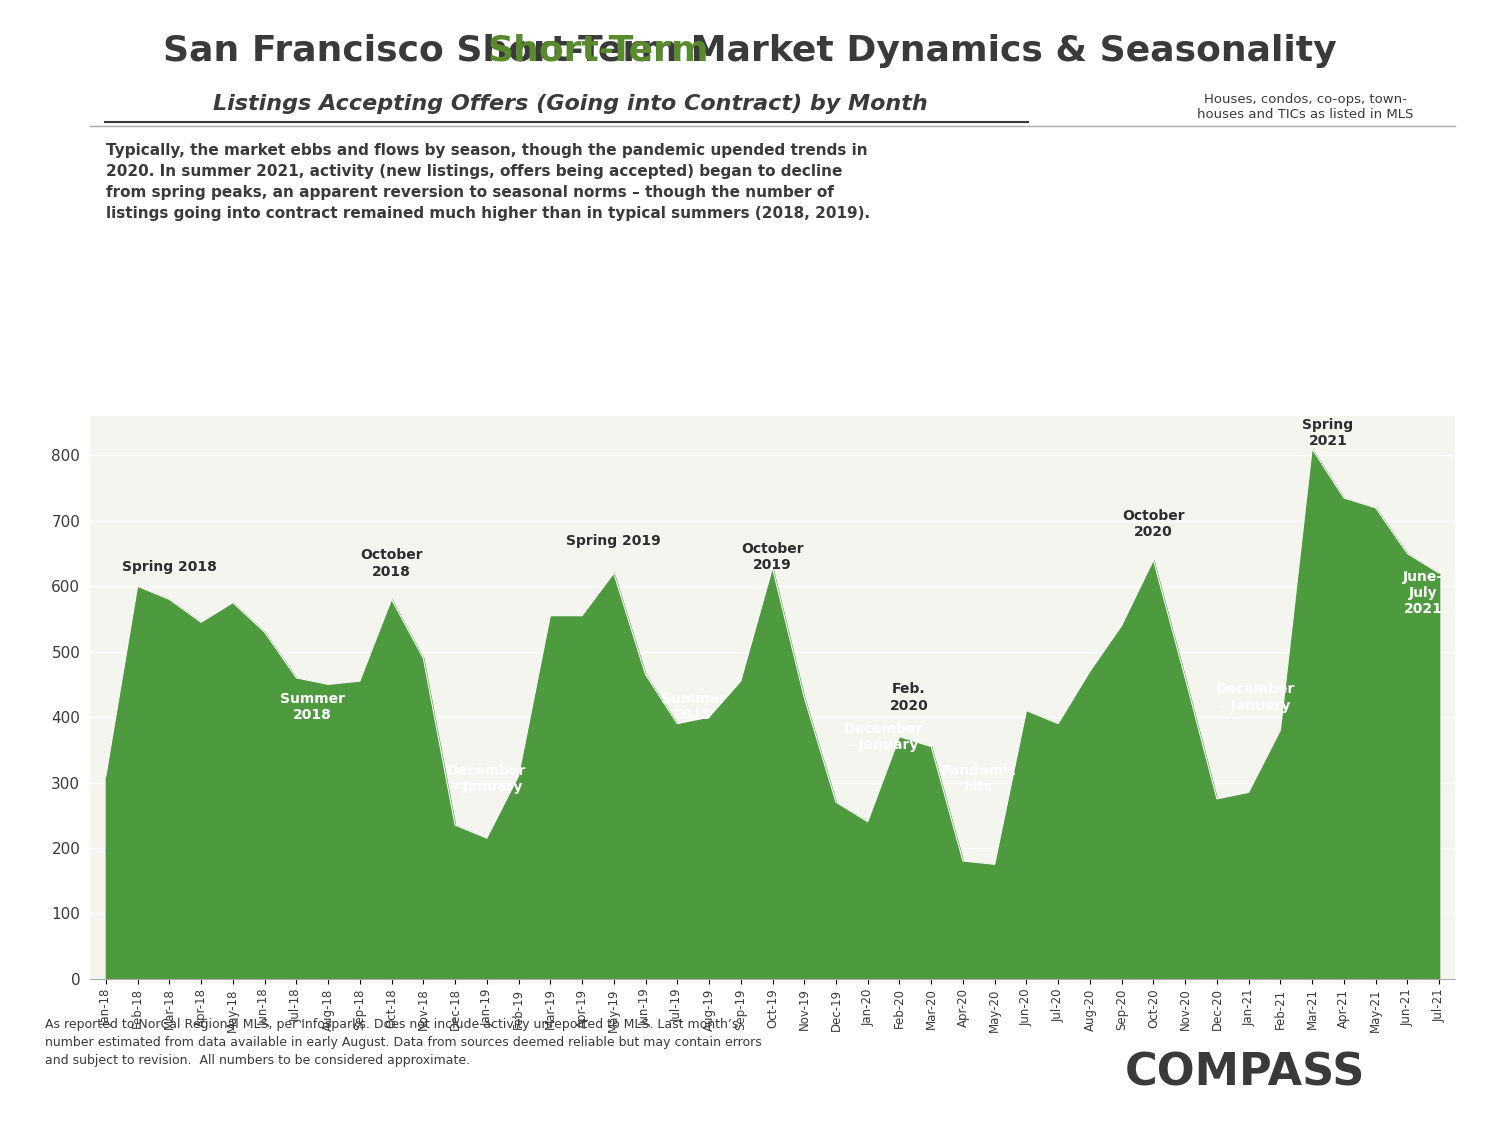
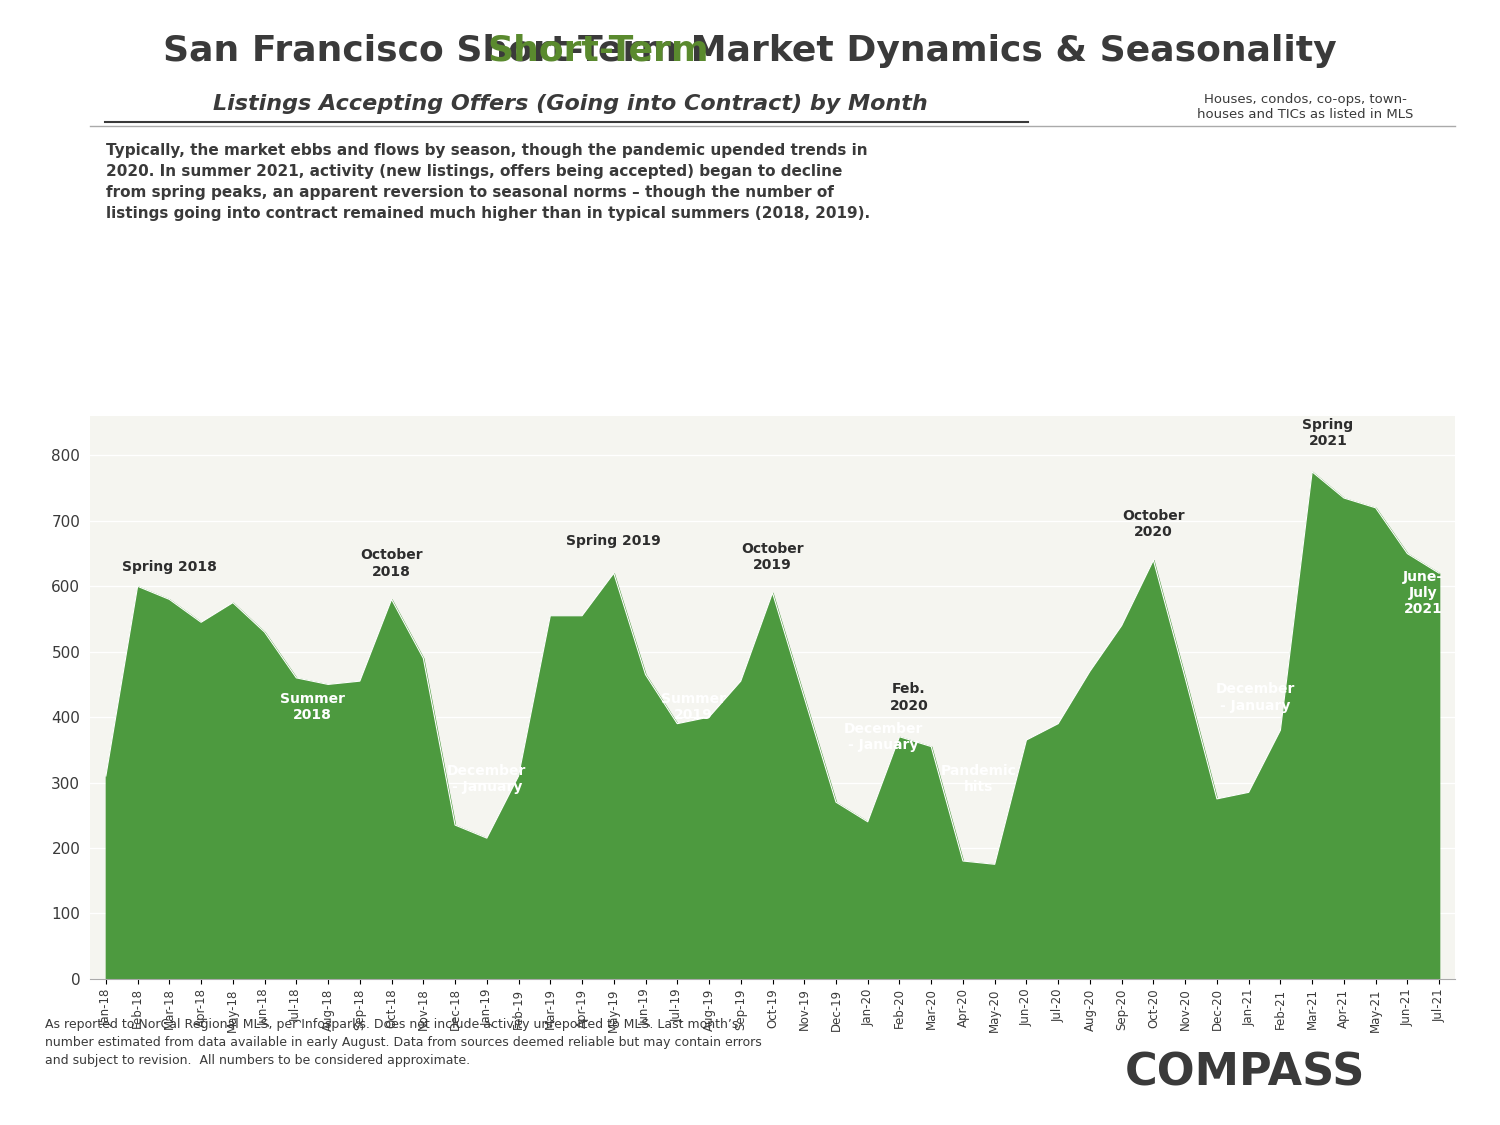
Oct-19: 628 -> 590
Jun-20: 410 -> 365
Mar-21: 810 -> 775
